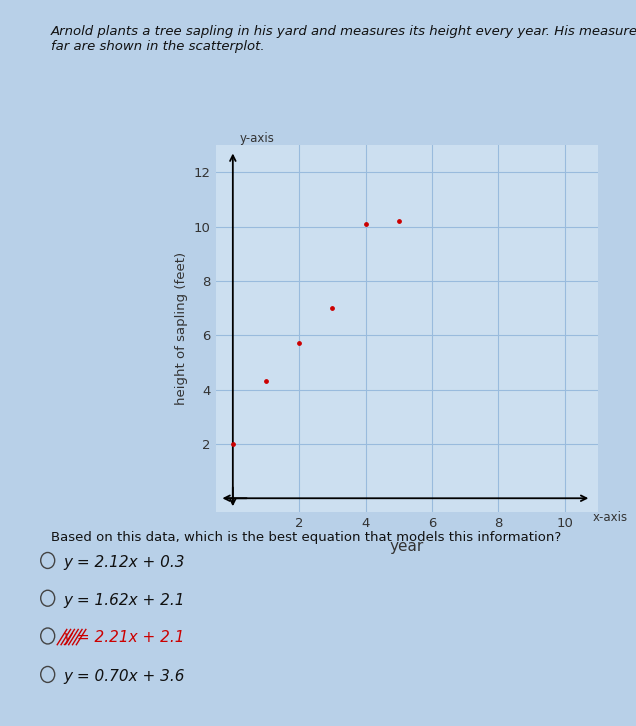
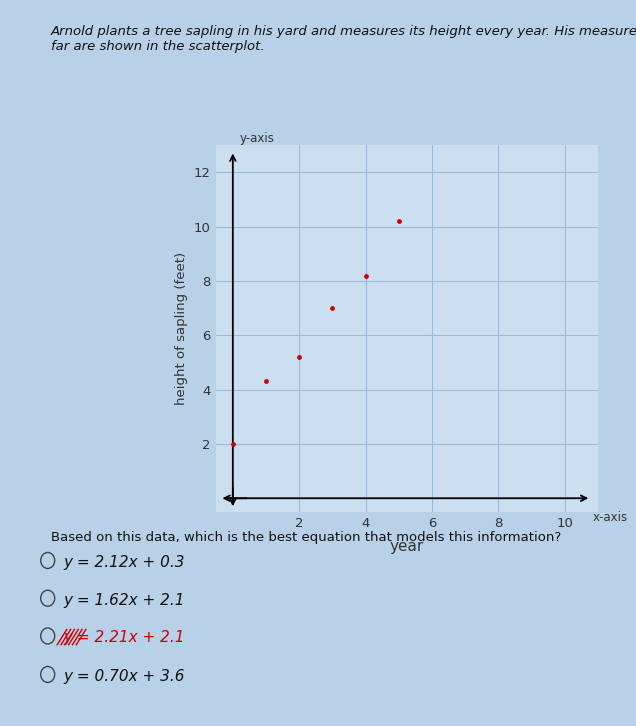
2: 5.7 -> 5.2
4: 10.1 -> 8.2
